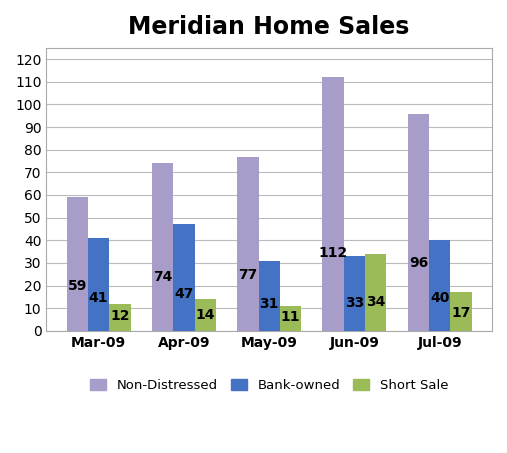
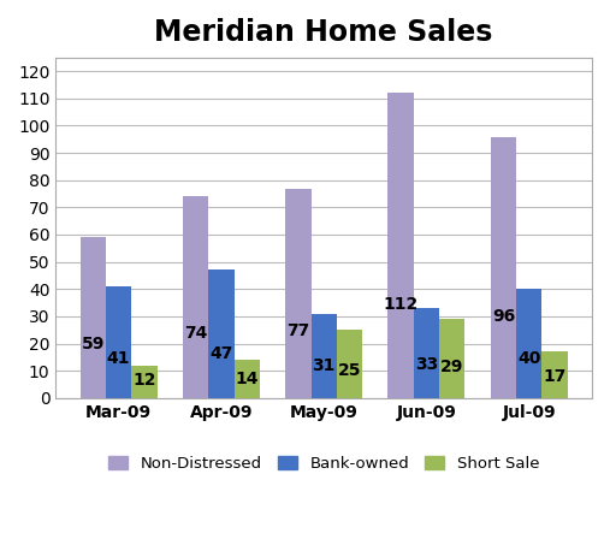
Short Sale/May-09: 11 -> 25
Short Sale/Jun-09: 34 -> 29
